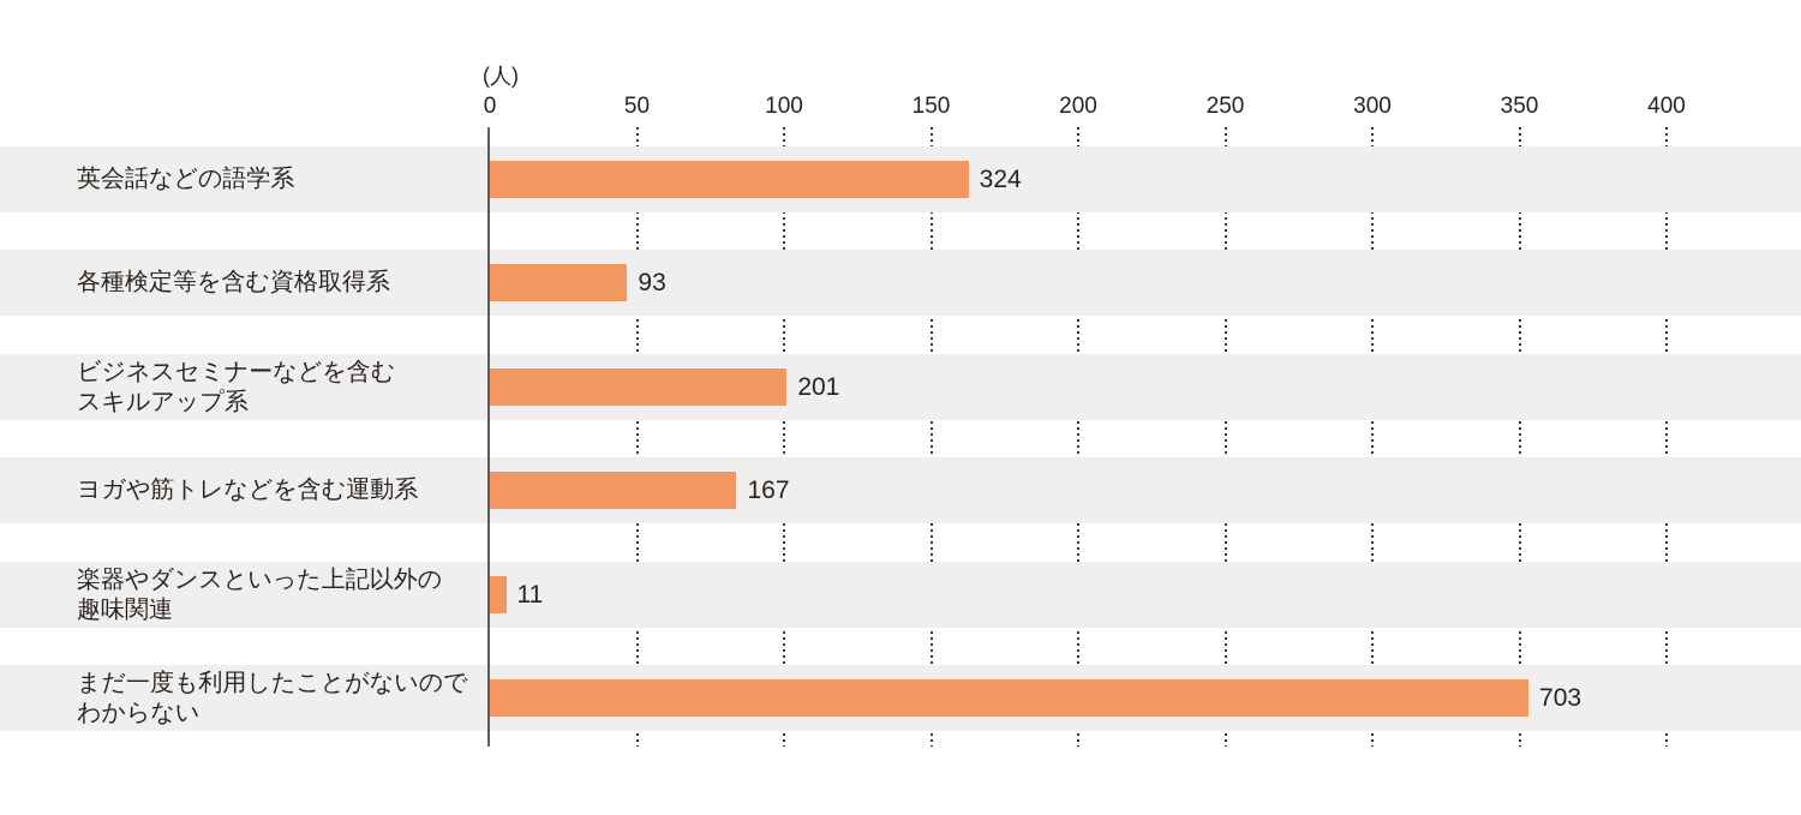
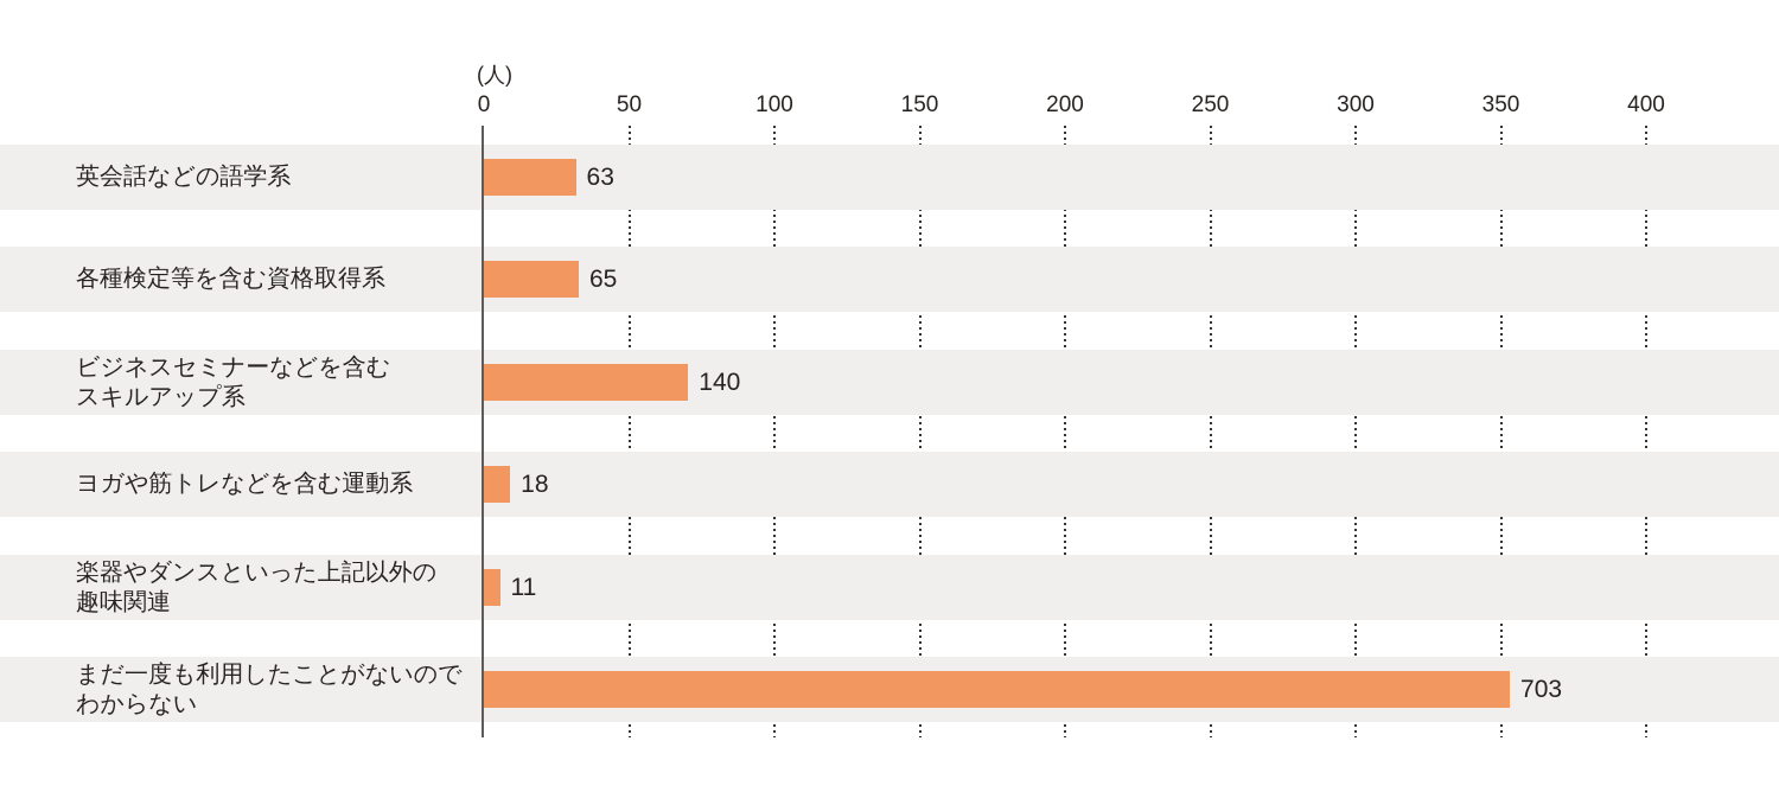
英会話などの語学系: 324 -> 63
各種検定等を含む資格取得系: 93 -> 65
ビジネスセミナーなどを含む スキルアップ系: 201 -> 140
ヨガや筋トレなどを含む運動系: 167 -> 18
